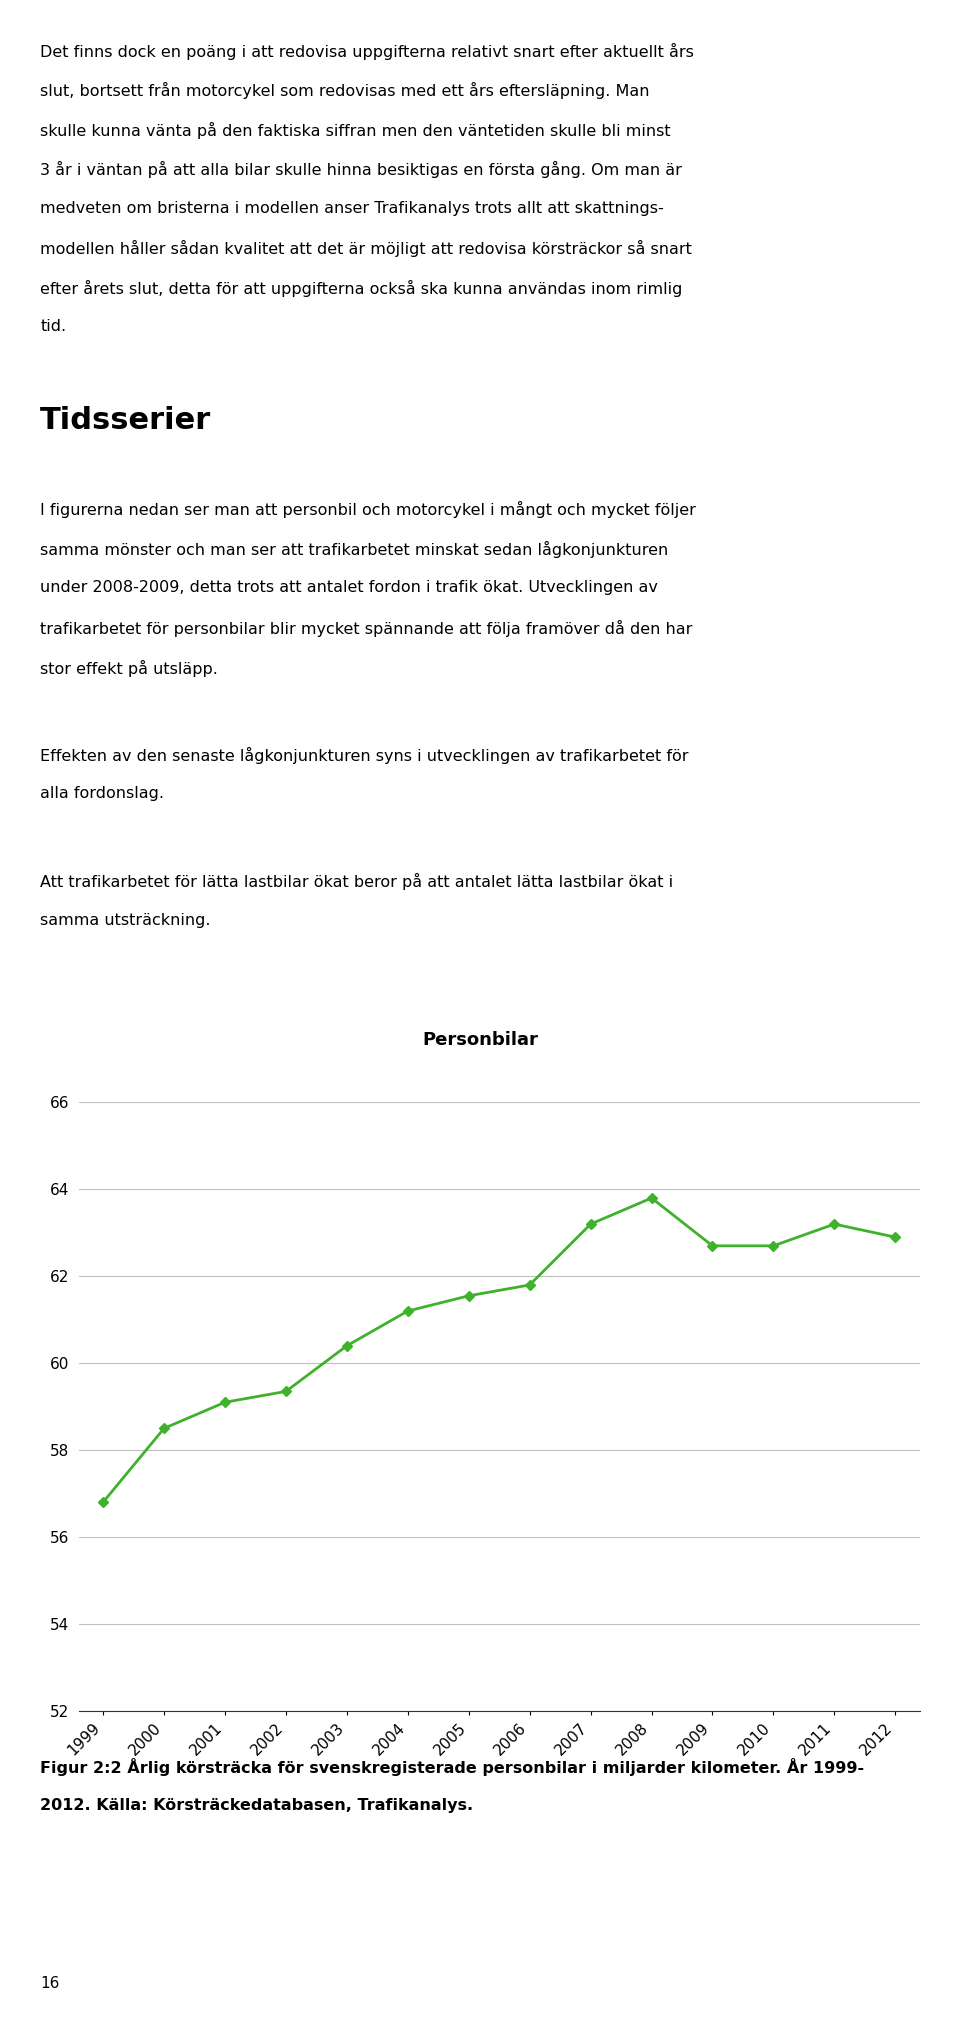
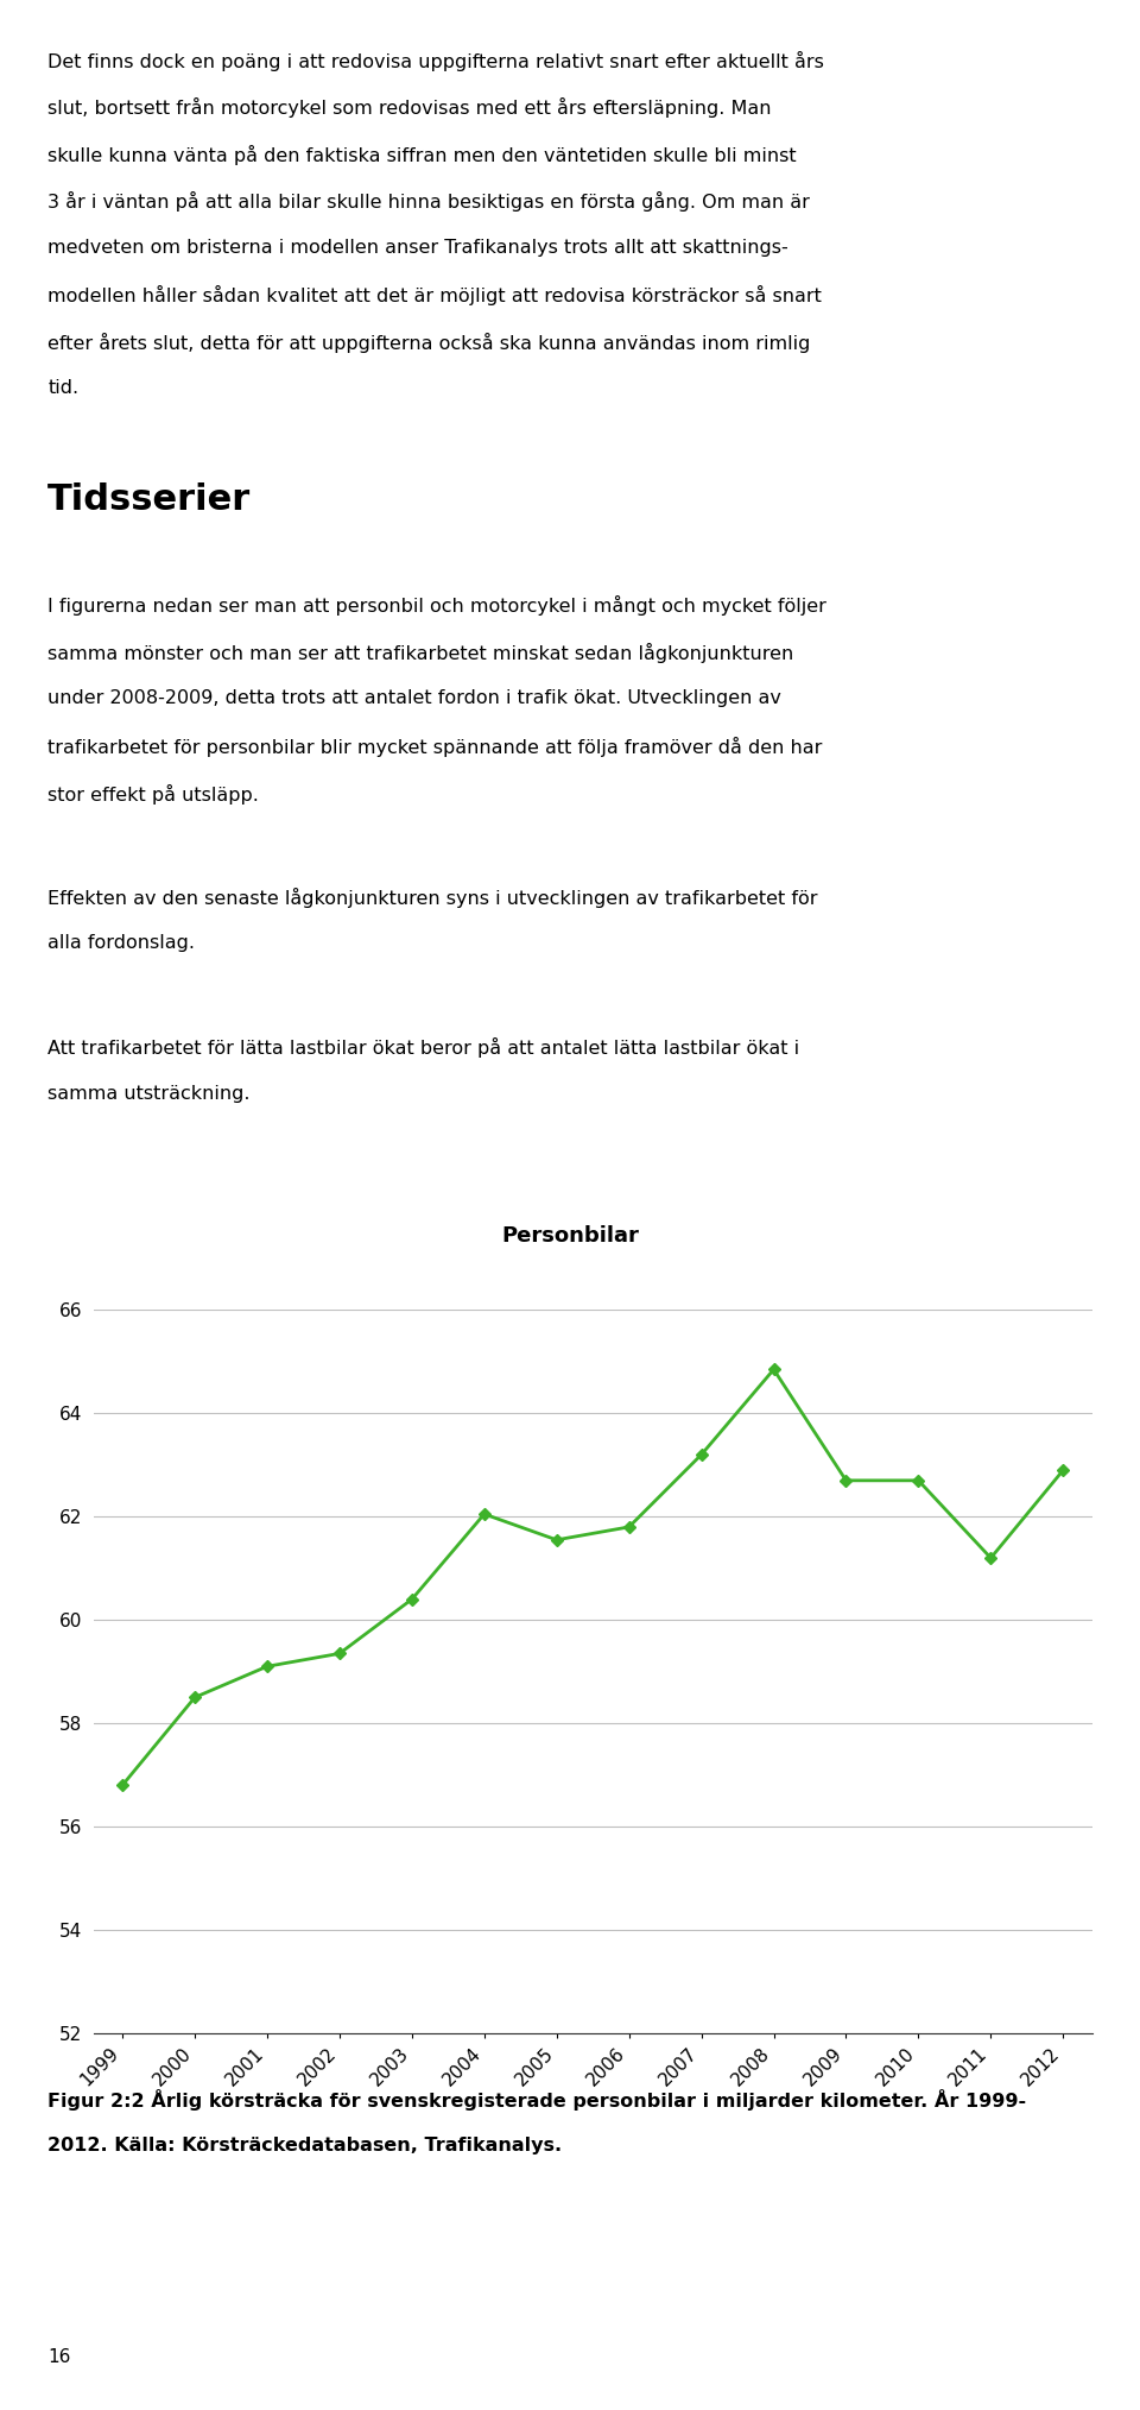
2004: 61.20 -> 62.05
2008: 63.80 -> 64.85
2011: 63.20 -> 61.20
